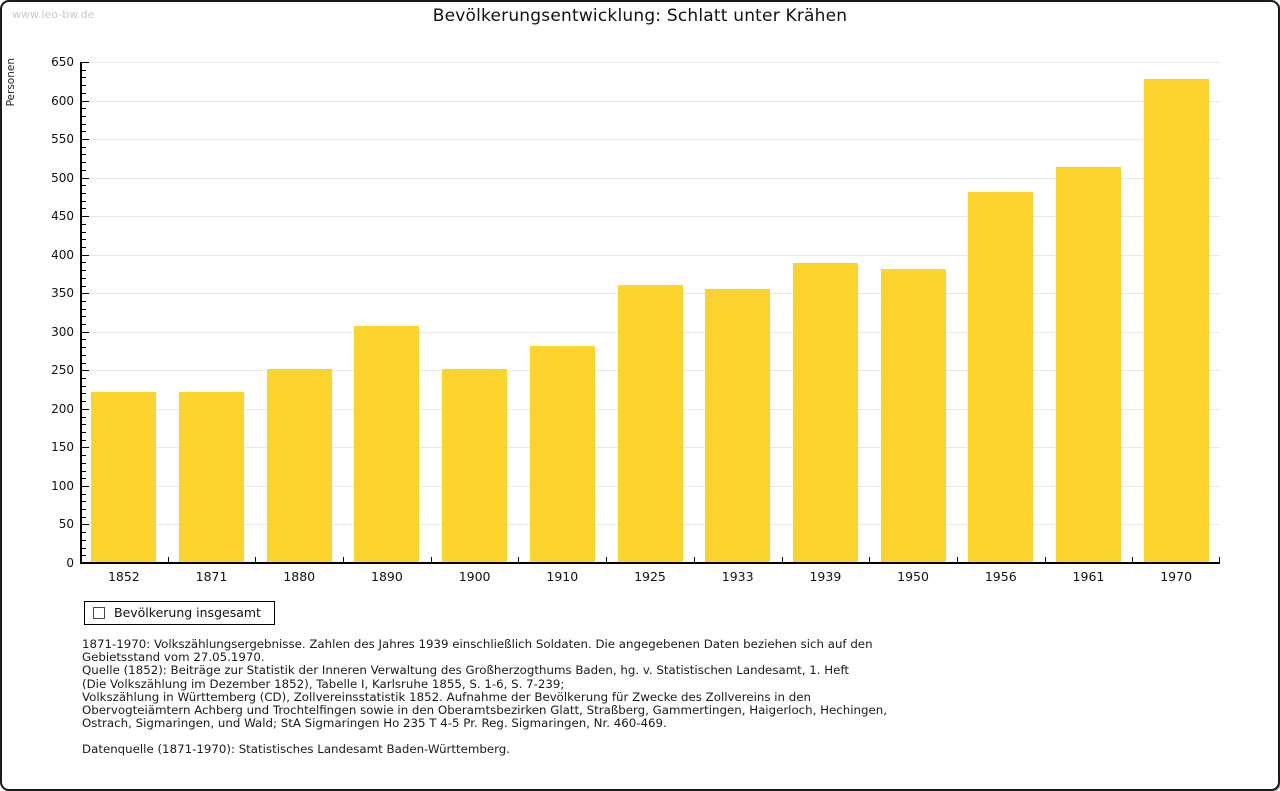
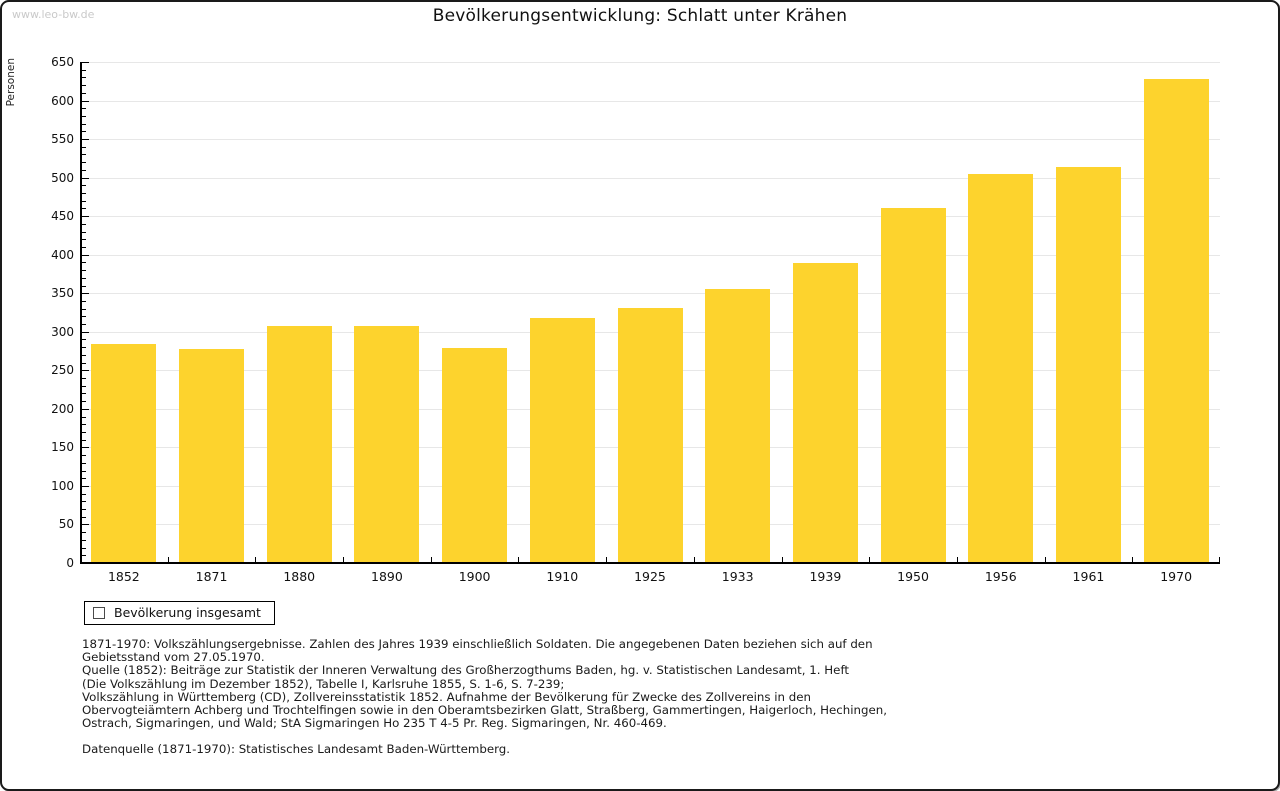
1852: 220 -> 280
1871: 220 -> 280
1880: 250 -> 310
1900: 250 -> 280
1910: 280 -> 320
1925: 360 -> 330
1950: 380 -> 460
1956: 480 -> 500
